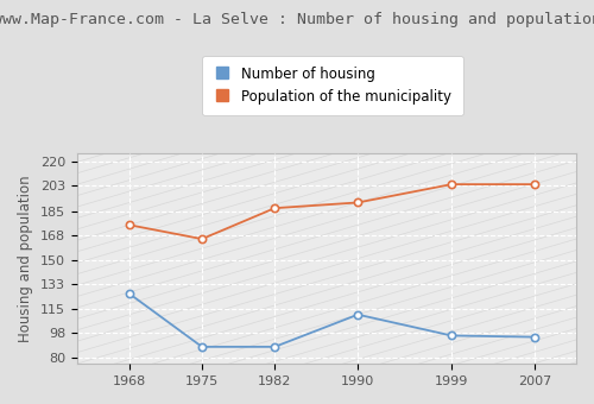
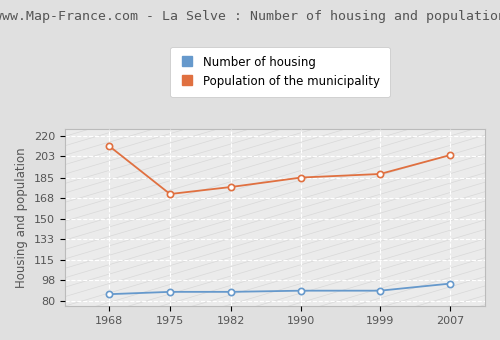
Number of housing/1968: 126 -> 86
Population of the municipality/1968: 175 -> 212
Population of the municipality/1975: 165 -> 171
Population of the municipality/1982: 187 -> 177
Number of housing/1990: 111 -> 89
Population of the municipality/1990: 191 -> 185
Number of housing/1999: 96 -> 89
Population of the municipality/1999: 204 -> 188
